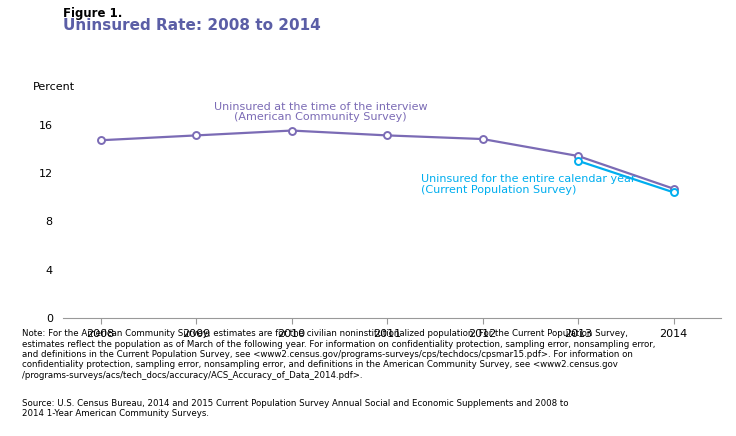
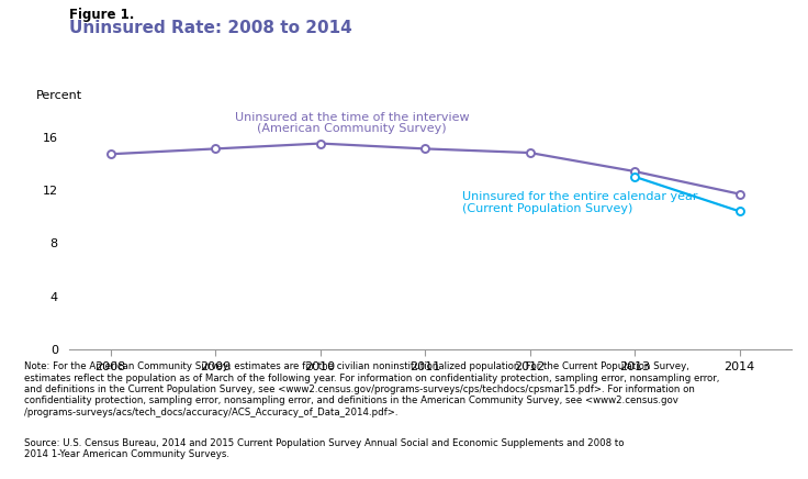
2014: 10.7 -> 11.7
